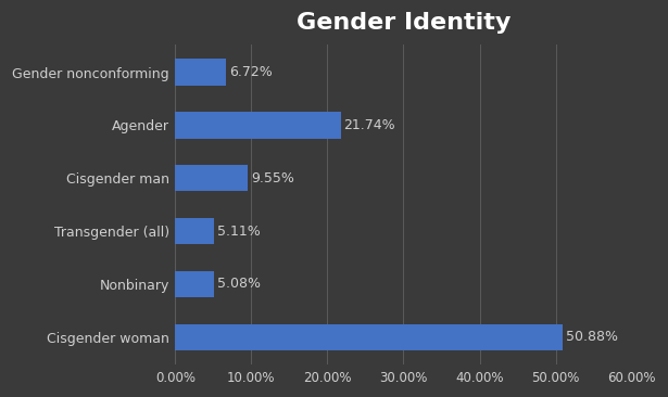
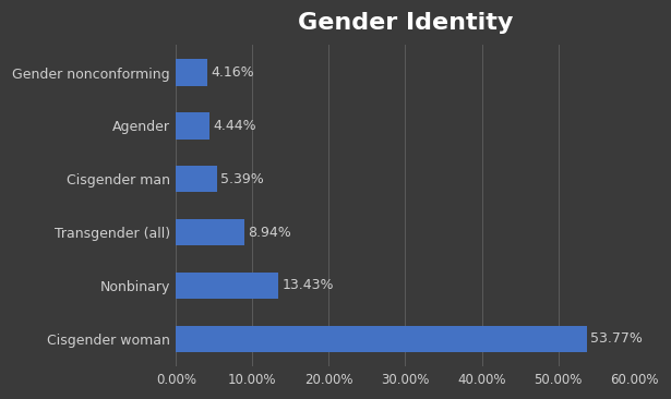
Gender nonconforming: 6.72% -> 4.16%
Agender: 21.74% -> 4.44%
Cisgender man: 9.55% -> 5.39%
Transgender (all): 5.11% -> 8.94%
Nonbinary: 5.08% -> 13.43%
Cisgender woman: 50.88% -> 53.77%
